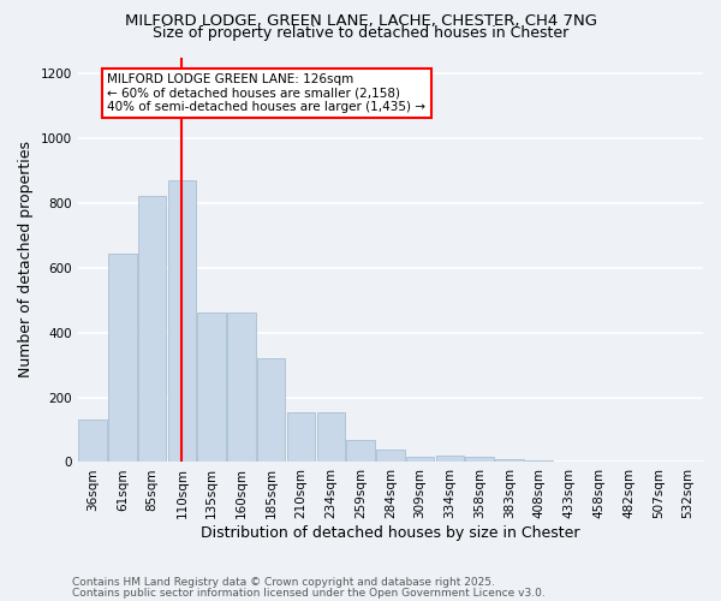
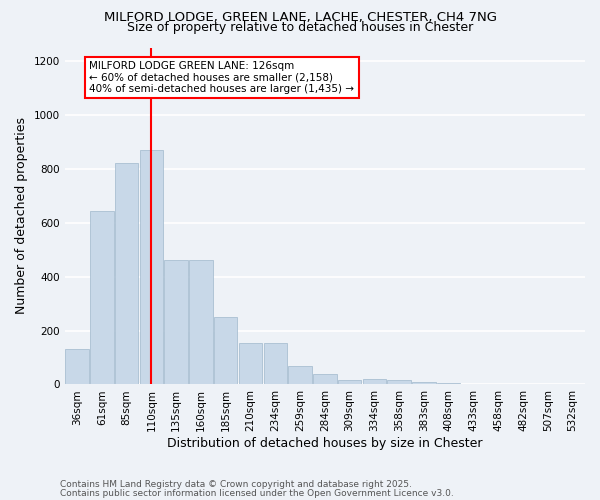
185sqm: 320 -> 250
